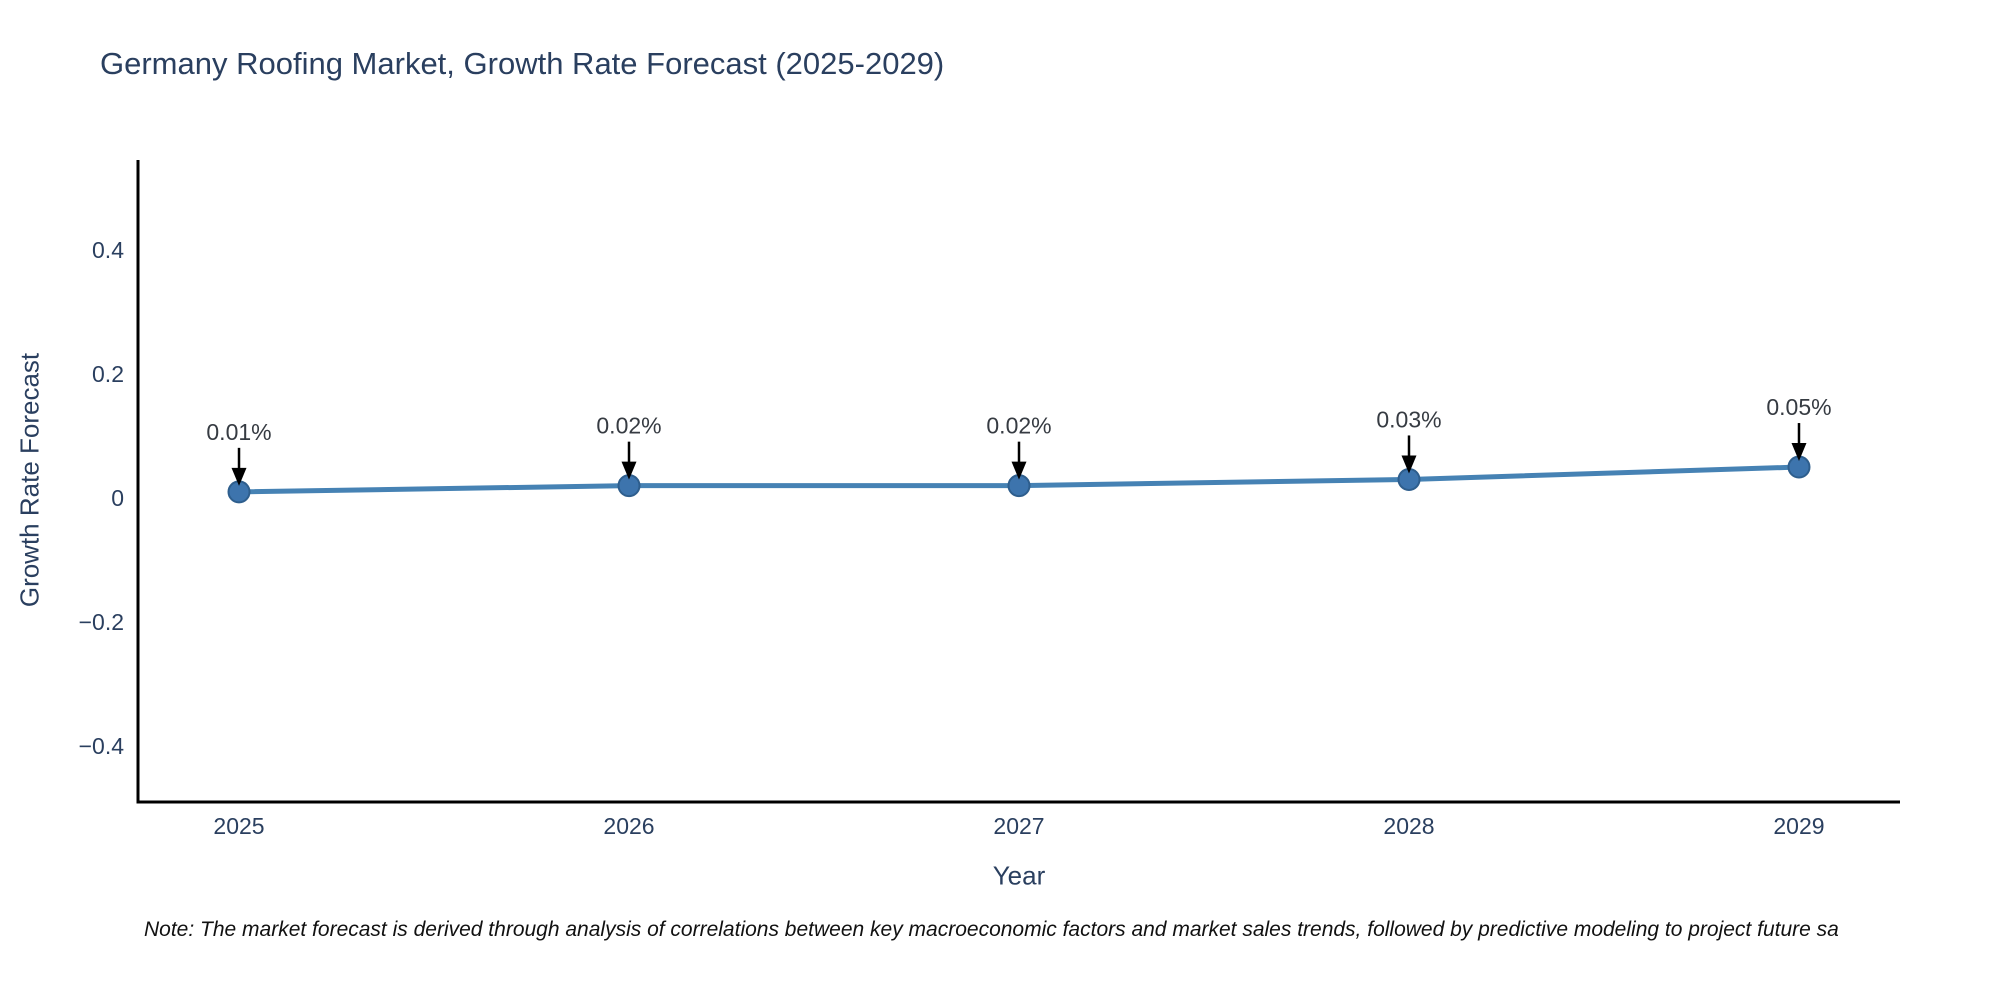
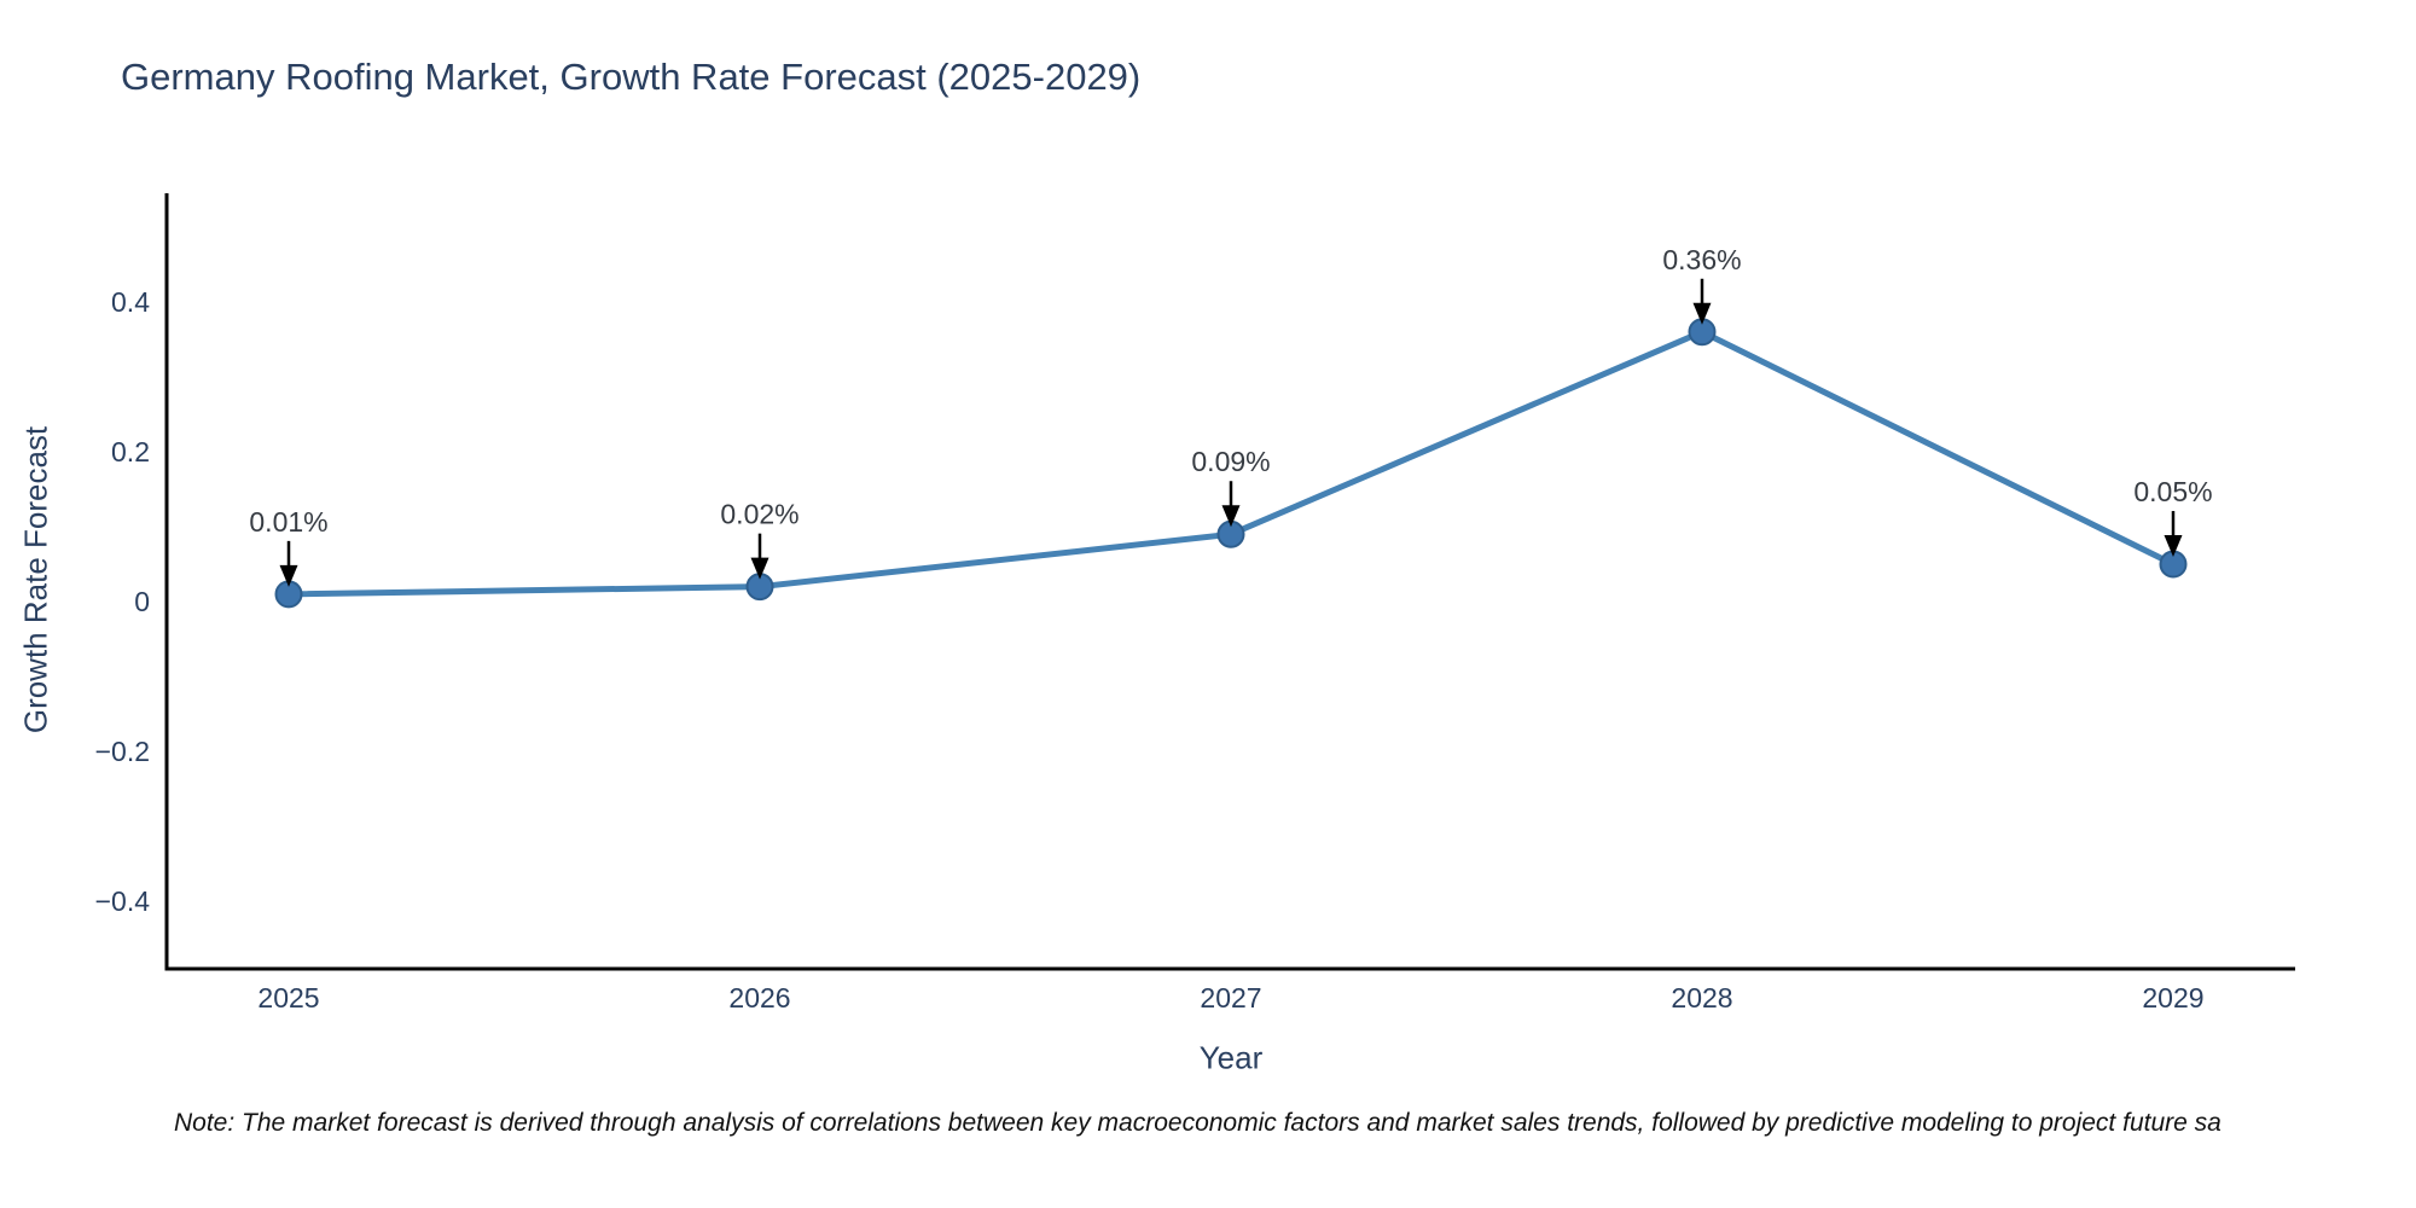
2027: 0.02% -> 0.09%
2028: 0.03% -> 0.36%
